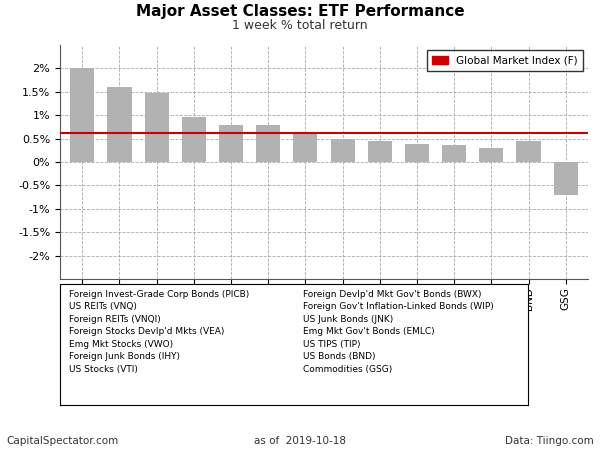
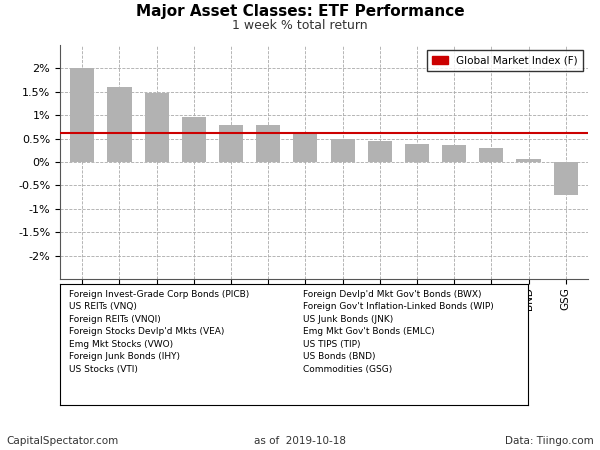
BND: 0.45% -> 0.07%
